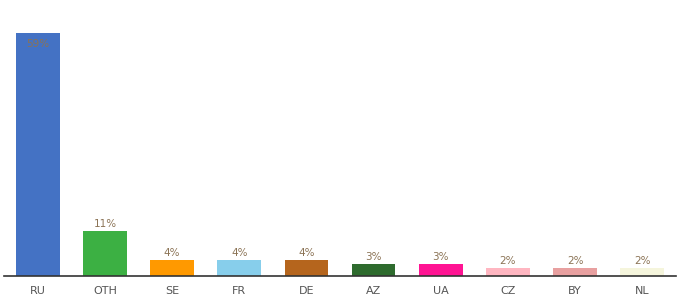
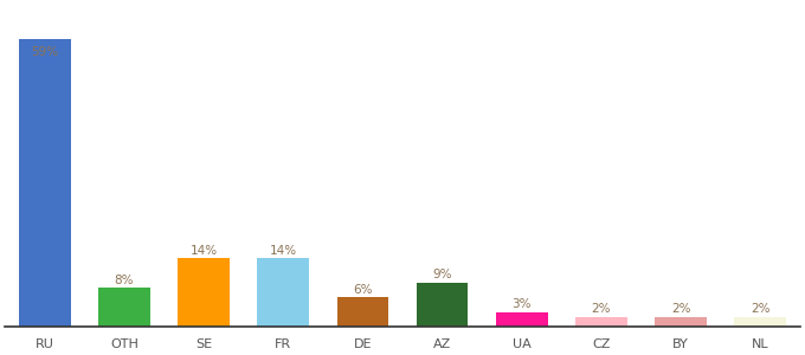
OTH: 11% -> 8%
SE: 4% -> 14%
FR: 4% -> 14%
DE: 4% -> 6%
AZ: 3% -> 9%
